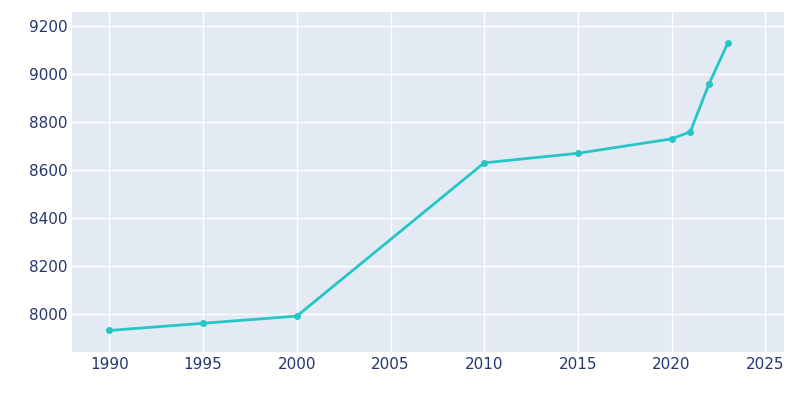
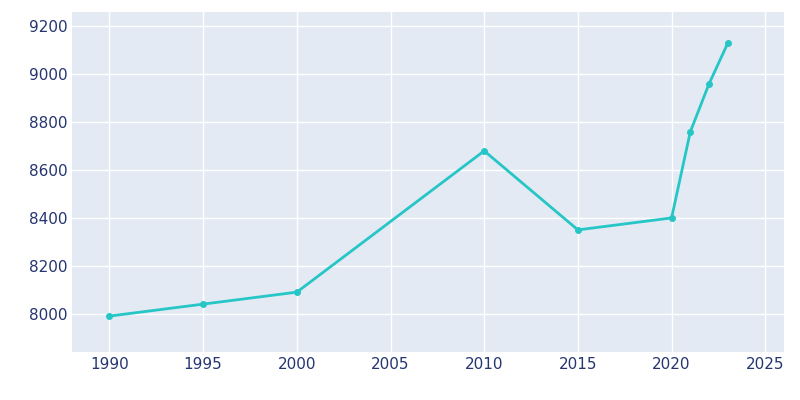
1990: 7930 -> 7990
1995: 7960 -> 8040
2000: 7990 -> 8090
2010: 8630 -> 8680
2015: 8670 -> 8350
2020: 8730 -> 8400
